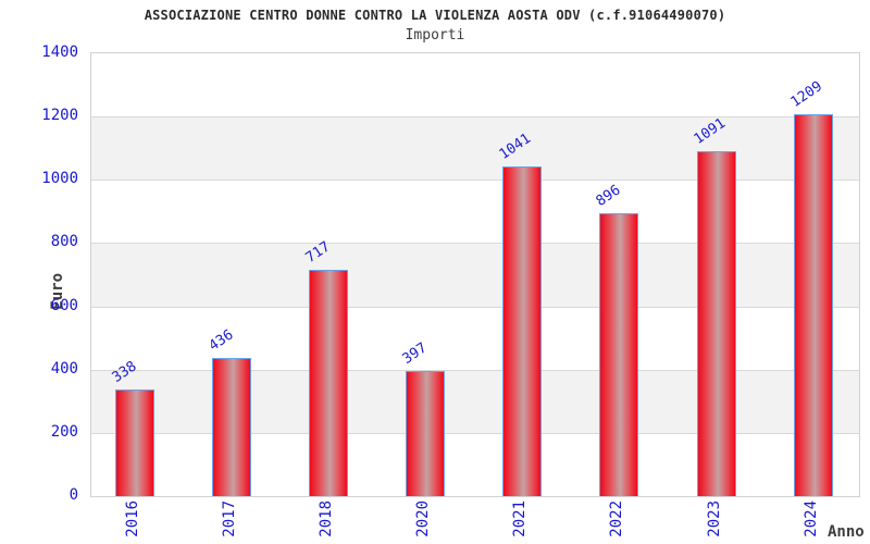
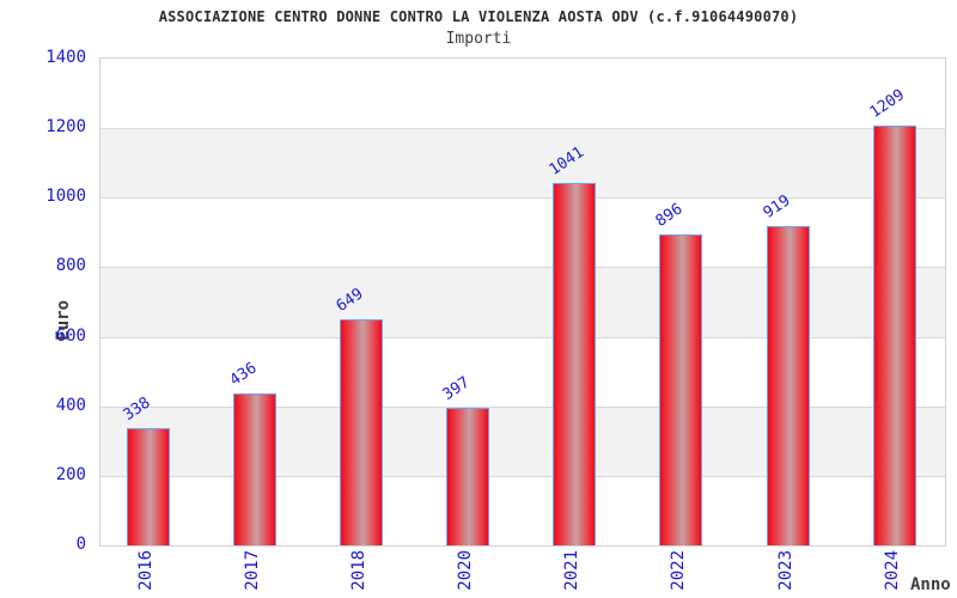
2018: 717 -> 649
2023: 1091 -> 919
